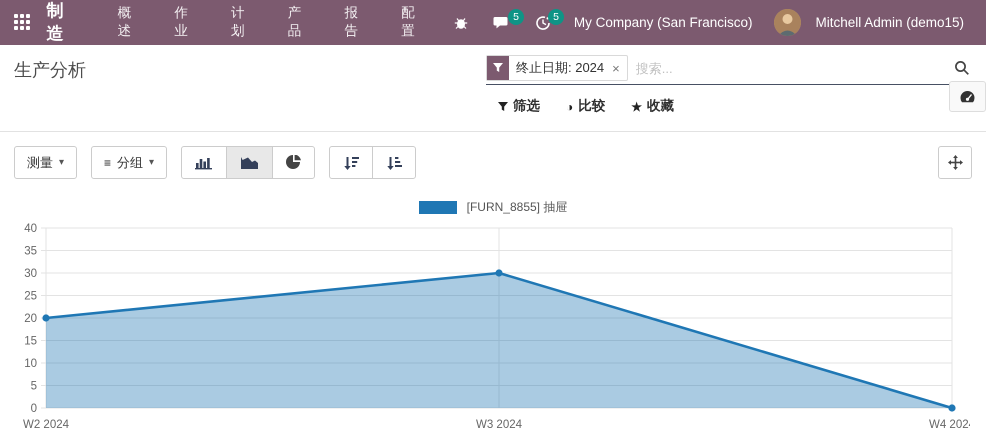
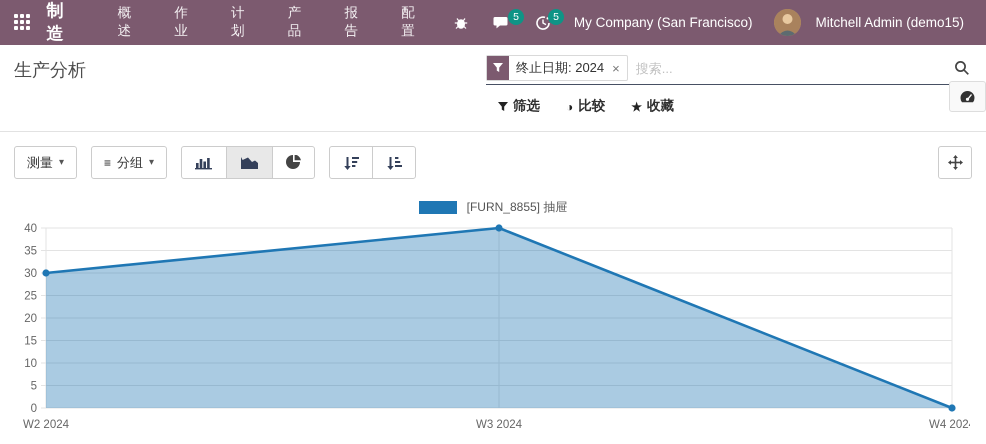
W2 2024: 20 -> 30
W3 2024: 30 -> 40
